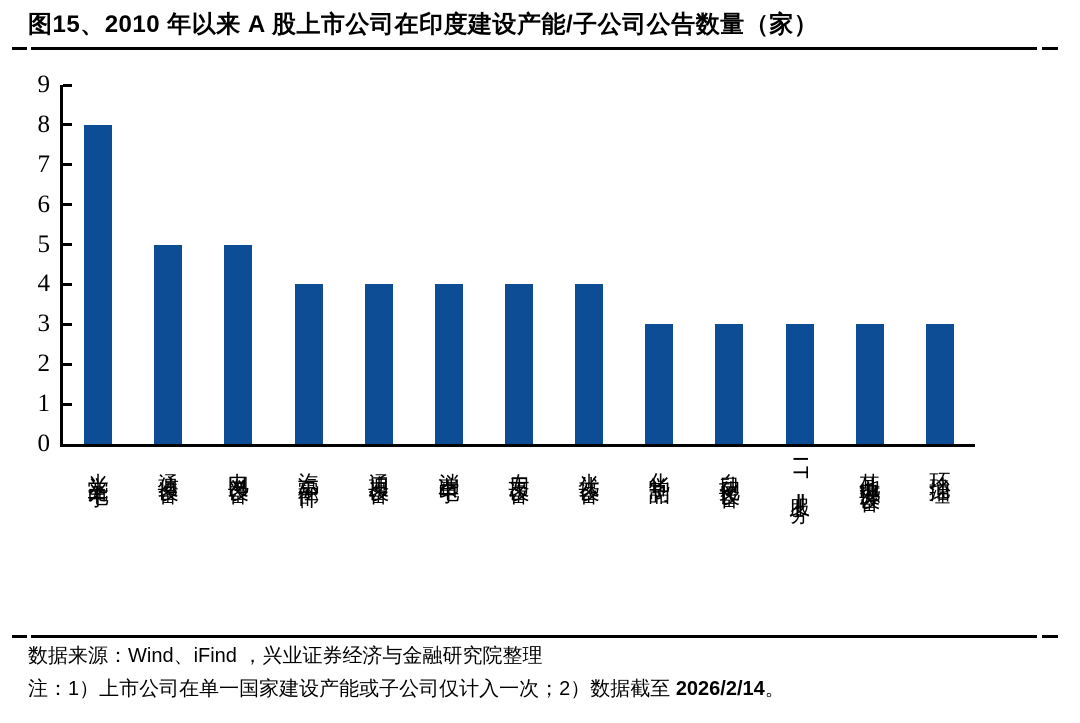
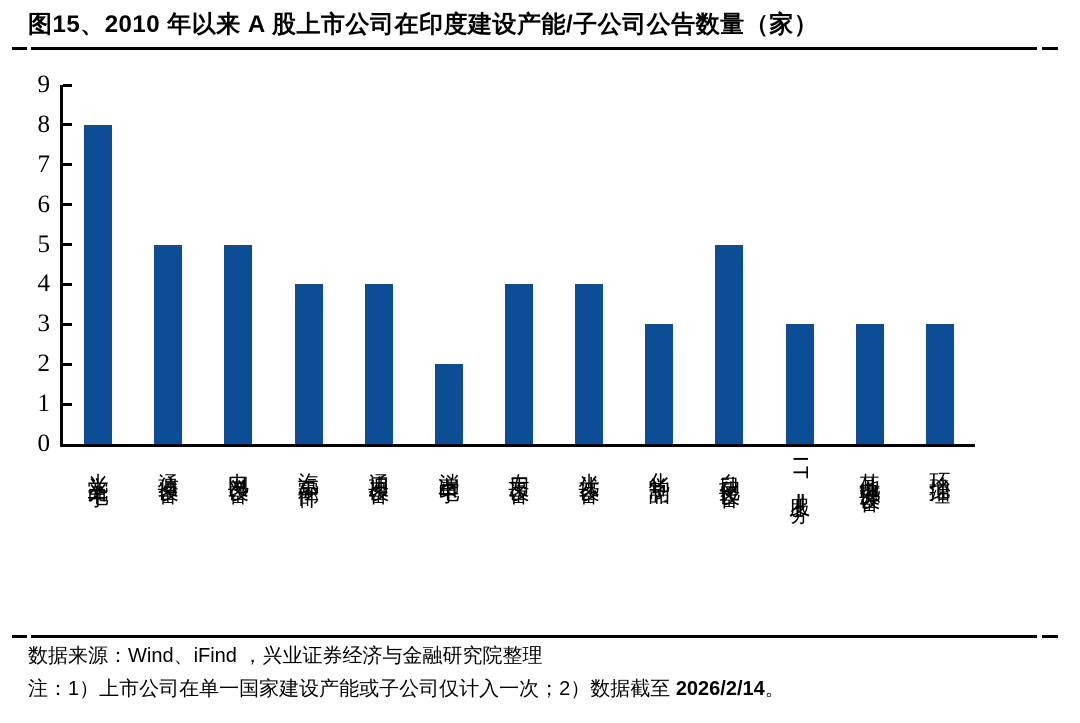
消费电子: 4 -> 2
自动化设备: 3 -> 5
